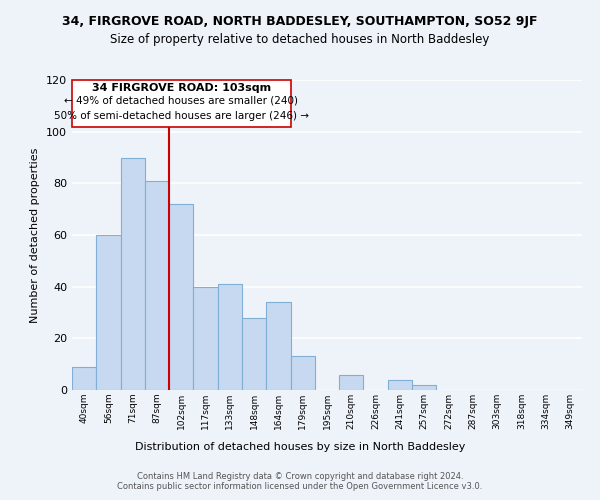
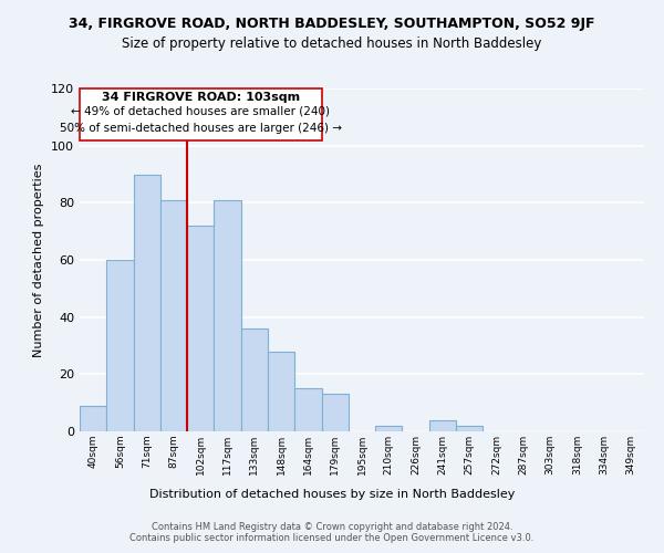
117sqm: 40 -> 81
133sqm: 41 -> 36
164sqm: 34 -> 15
210sqm: 6 -> 2
